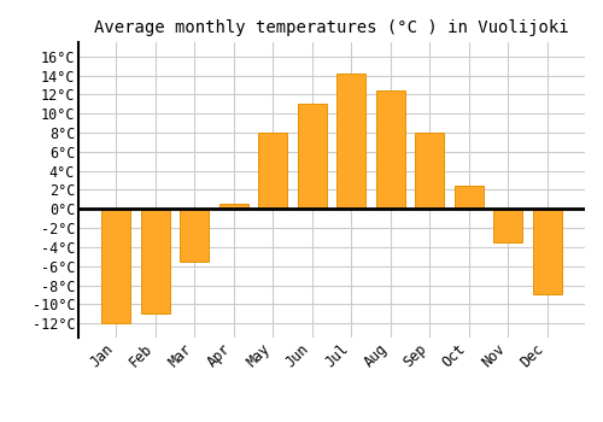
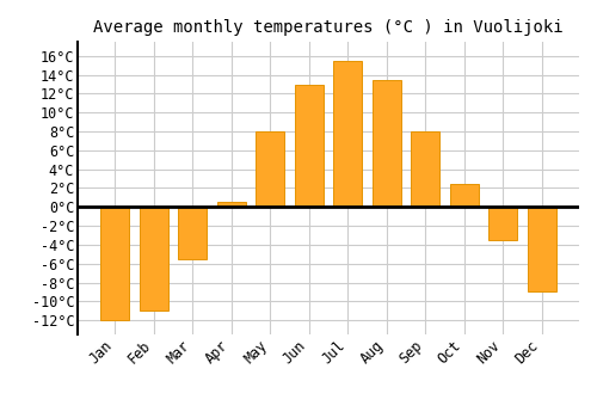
Jun: 11.0°C -> 13.0°C
Jul: 14.2°C -> 15.5°C
Aug: 12.4°C -> 13.5°C
